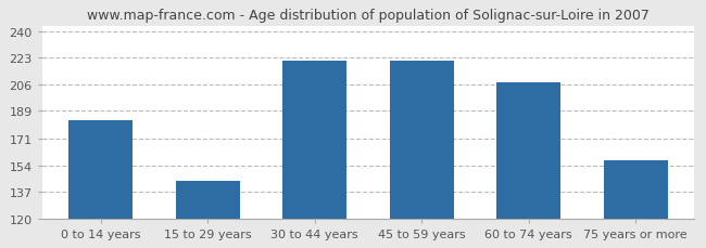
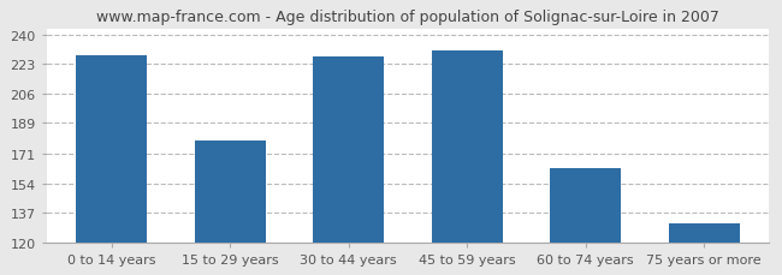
0 to 14 years: 183 -> 228
15 to 29 years: 144 -> 179
30 to 44 years: 221 -> 227
45 to 59 years: 221 -> 231
60 to 74 years: 207 -> 163
75 years or more: 157 -> 131
